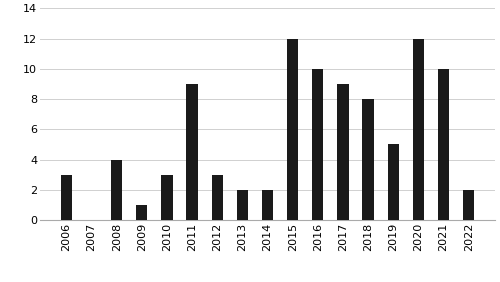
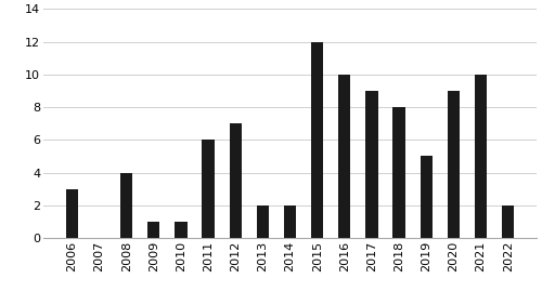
2010: 3 -> 1
2011: 9 -> 6
2012: 3 -> 7
2020: 12 -> 9
